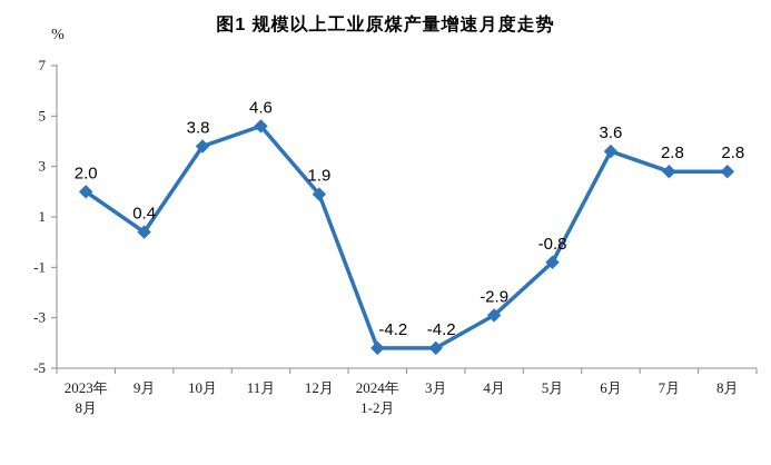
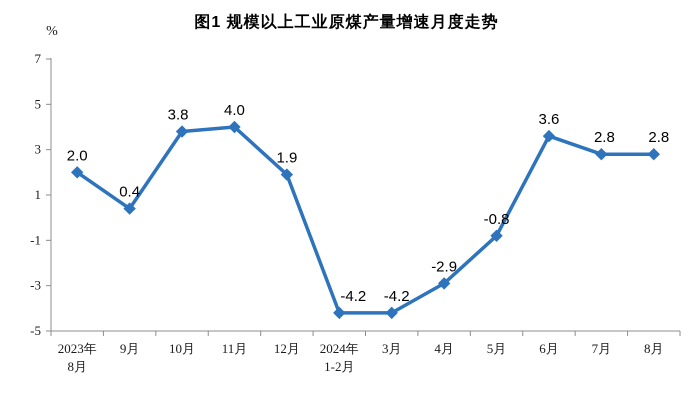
11月: 4.6 -> 4.0
